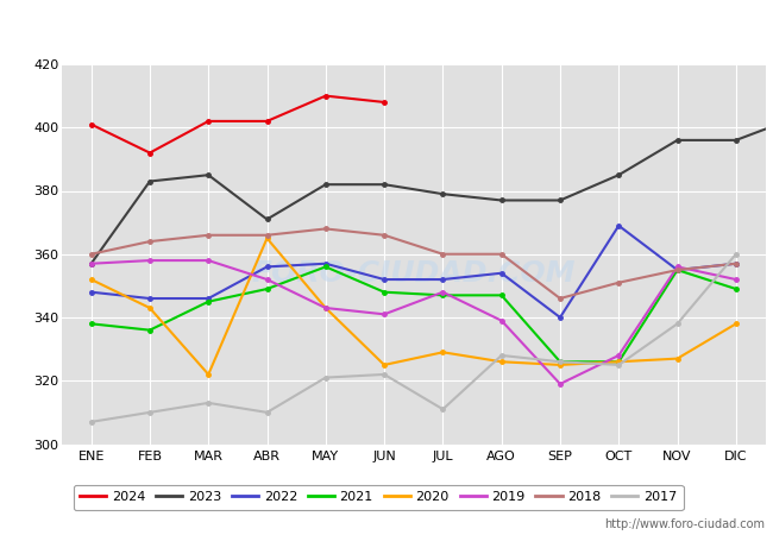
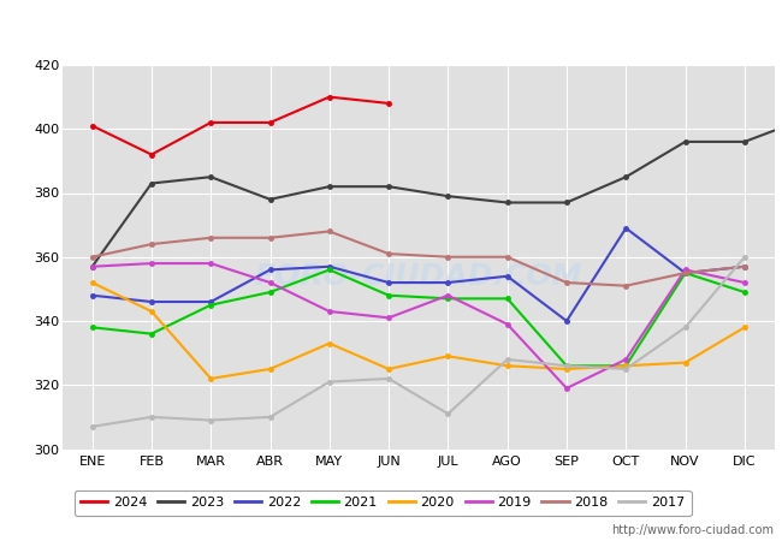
2017/MAR: 313 -> 309
2023/ABR: 371 -> 378
2020/ABR: 365 -> 325
2020/MAY: 343 -> 333
2018/JUN: 366 -> 361
2018/SEP: 346 -> 352
